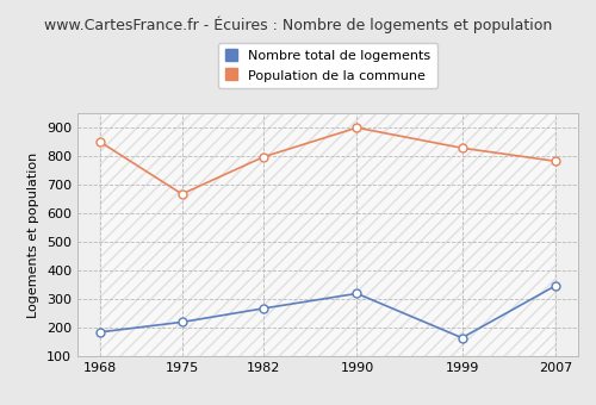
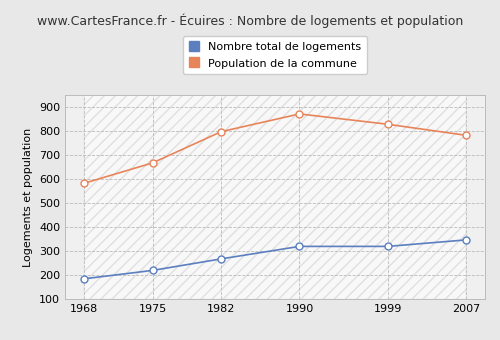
Population de la commune/1968: 850 -> 583
Population de la commune/1990: 900 -> 872
Nombre total de logements/1999: 165 -> 320
